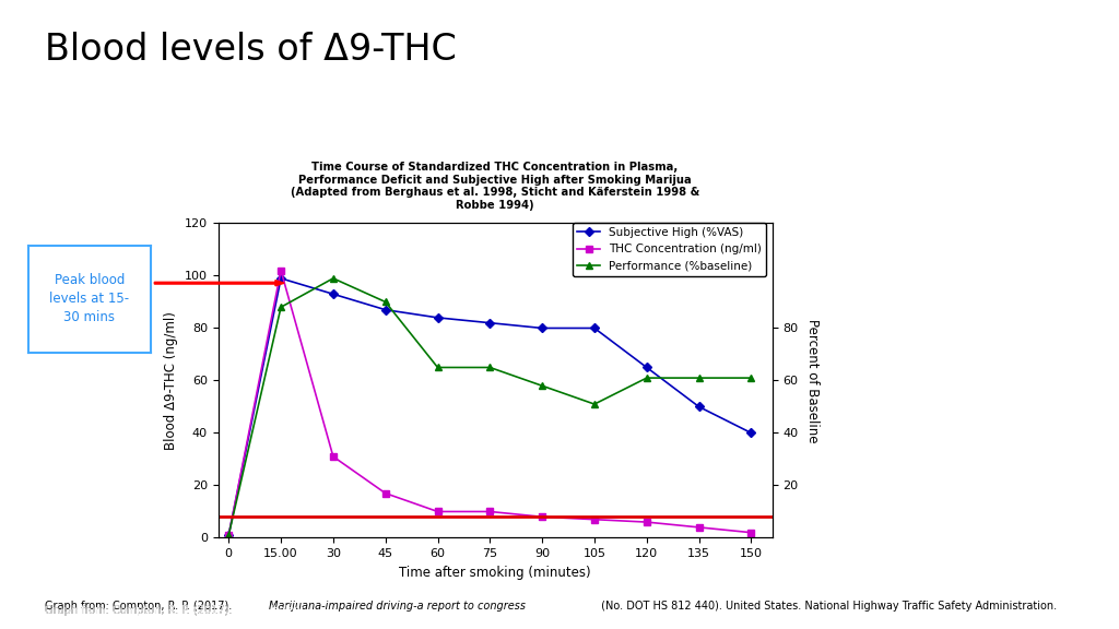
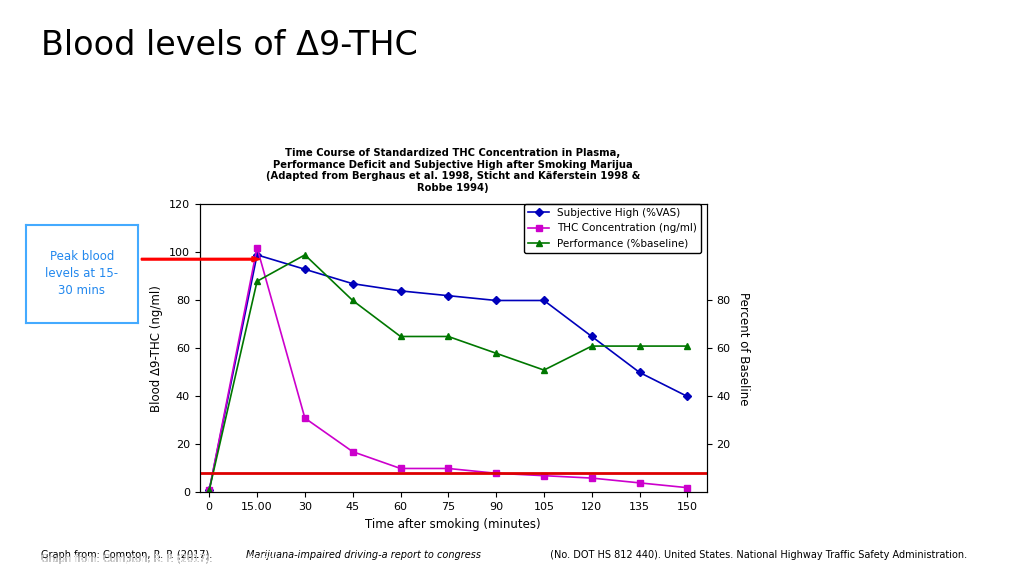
Performance (%baseline)/45: 90 -> 80
